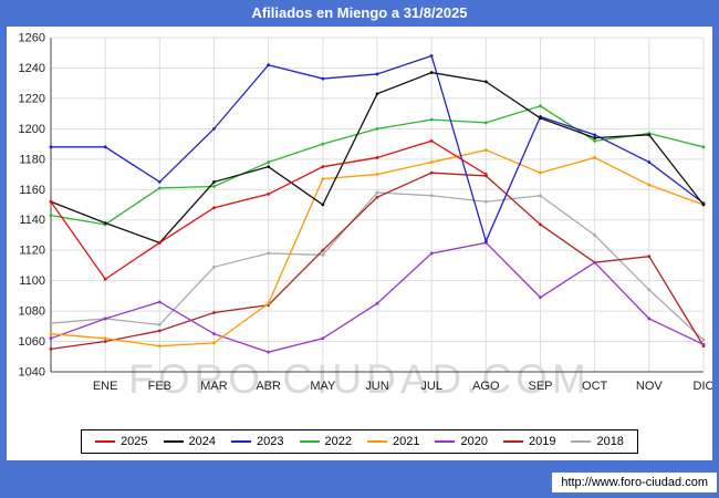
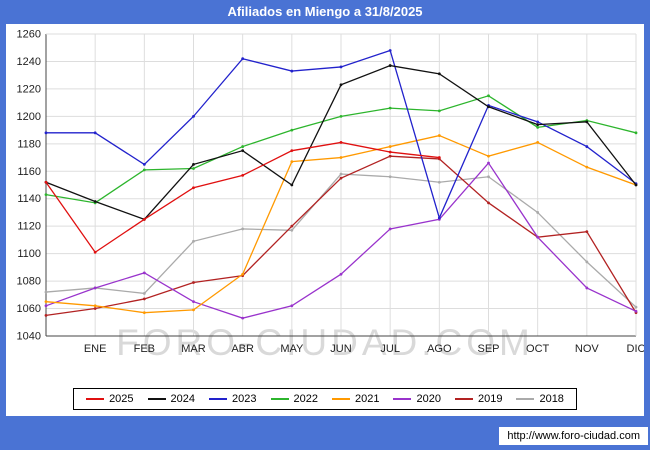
2025/JUL: 1192 -> 1174
2020/SEP: 1089 -> 1166
